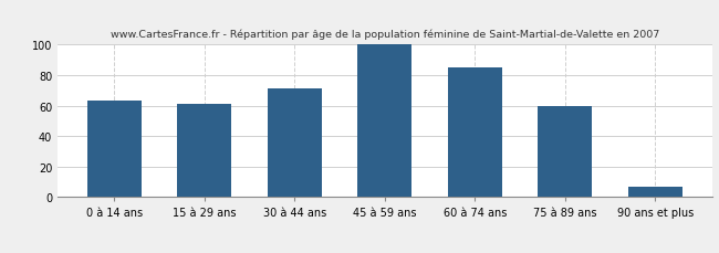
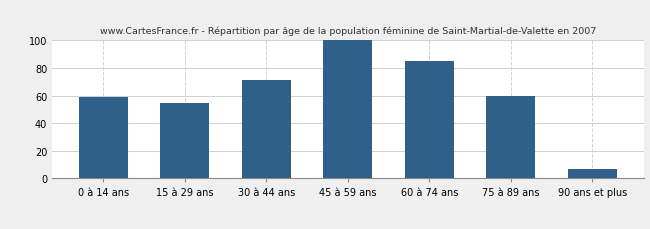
0 à 14 ans: 63 -> 59
15 à 29 ans: 61 -> 55
